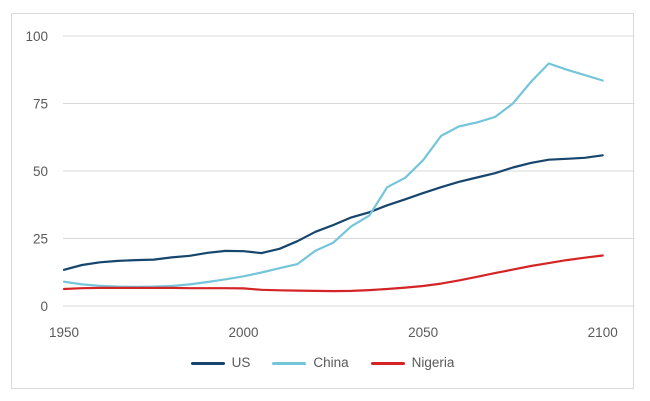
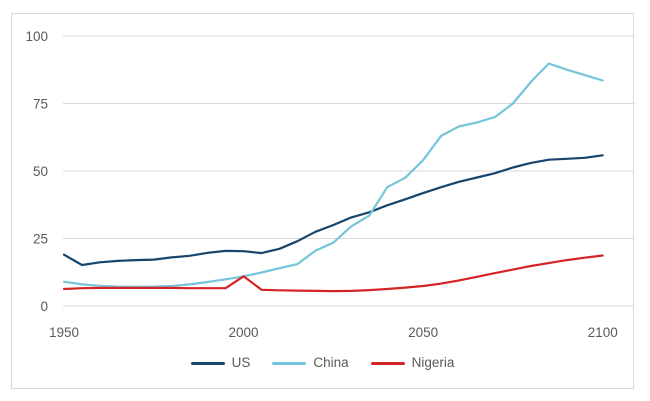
US/1950: 13 -> 19
Nigeria/2000: 6 -> 11
